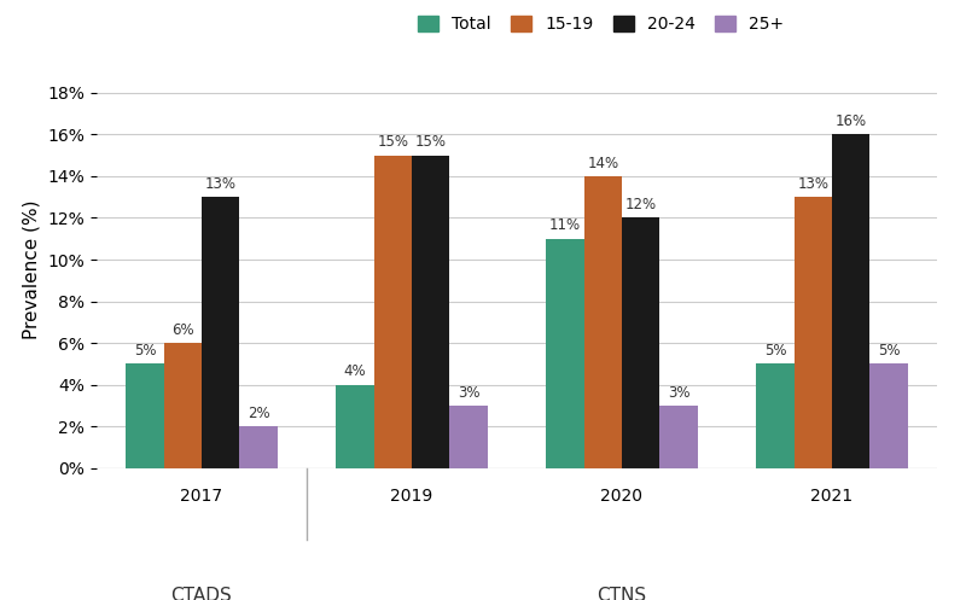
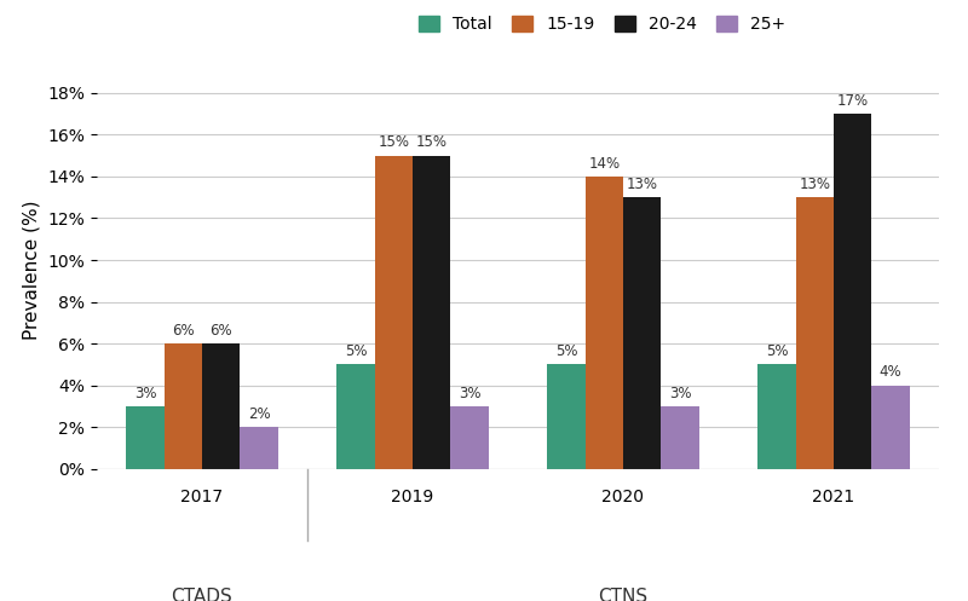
Total/2017: 5% -> 3%
20-24/2017: 13% -> 6%
Total/2019: 4% -> 5%
Total/2020: 11% -> 5%
20-24/2020: 12% -> 13%
20-24/2021: 16% -> 17%
25+/2021: 5% -> 4%
